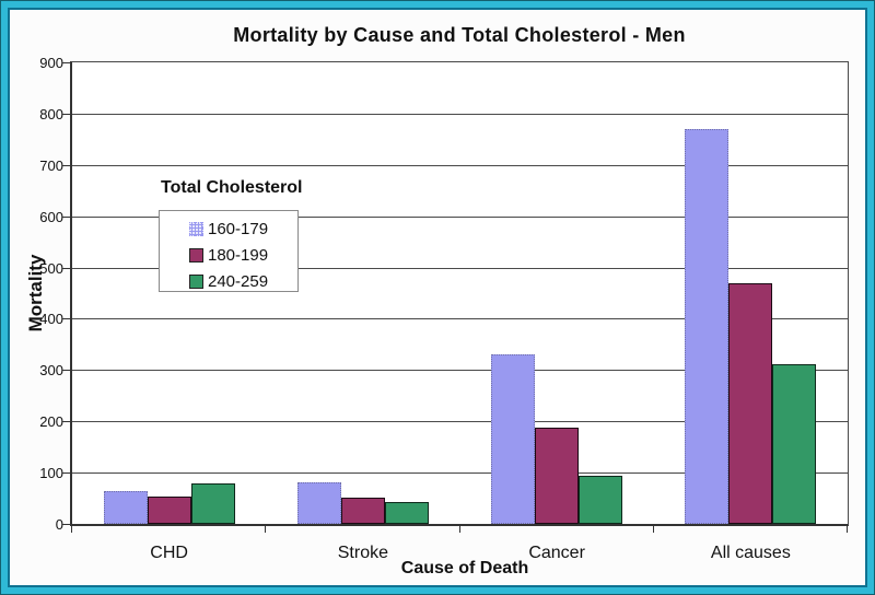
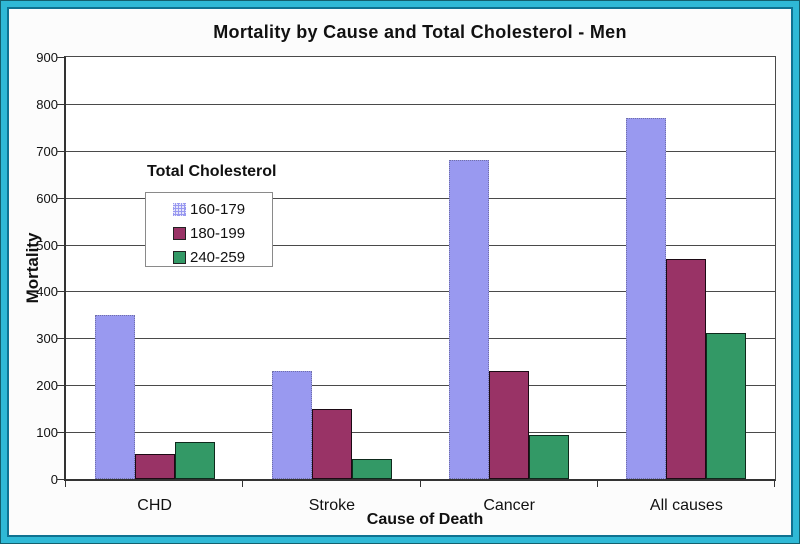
160-179/CHD: 60 -> 350
160-179/Stroke: 80 -> 230
180-199/Stroke: 50 -> 150
160-179/Cancer: 330 -> 680
180-199/Cancer: 190 -> 230
